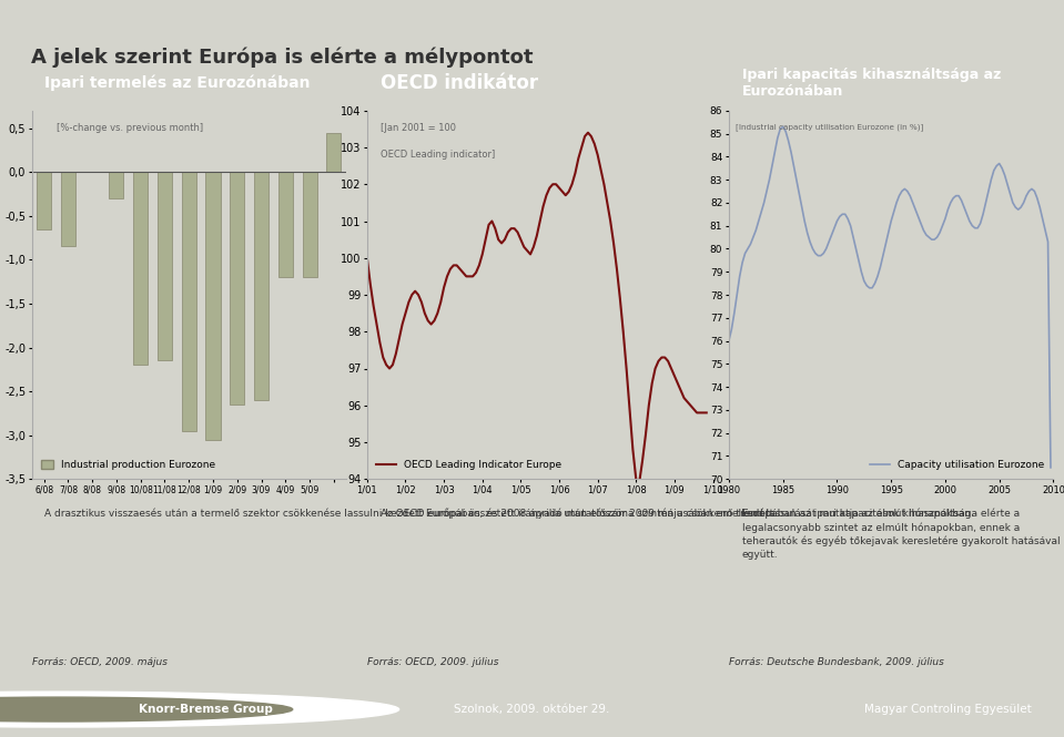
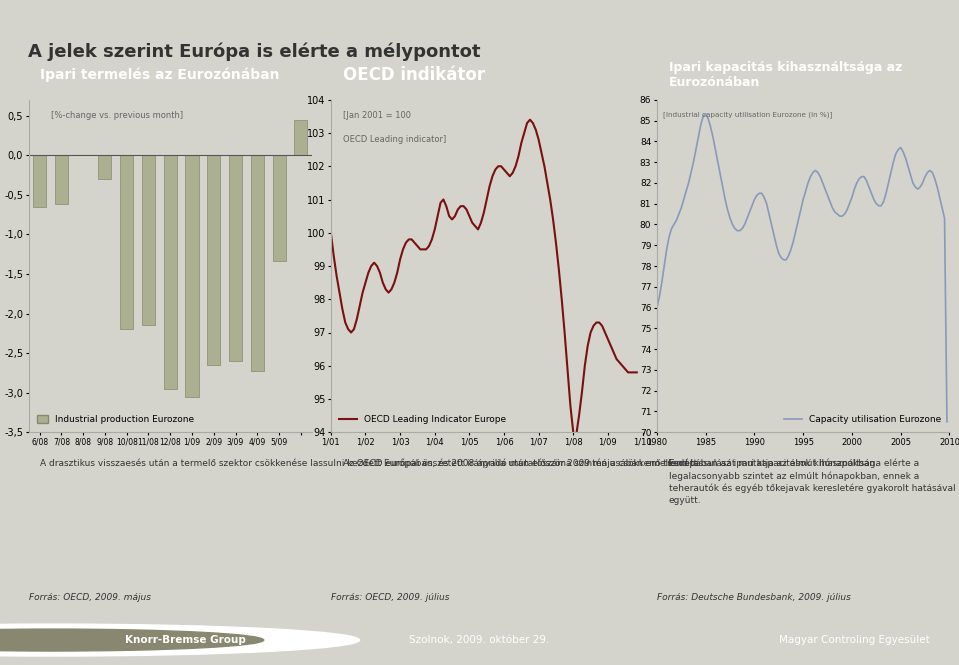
7/08: -0,85 -> -0,62
4/09: -1,20 -> -2,72
5/09: -1,20 -> -1,34
